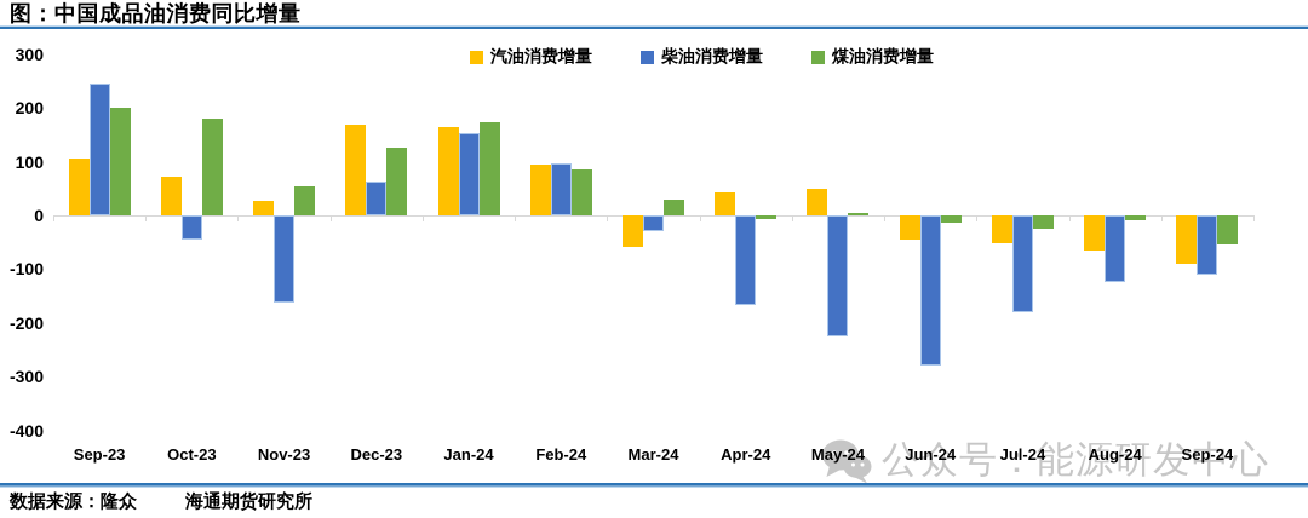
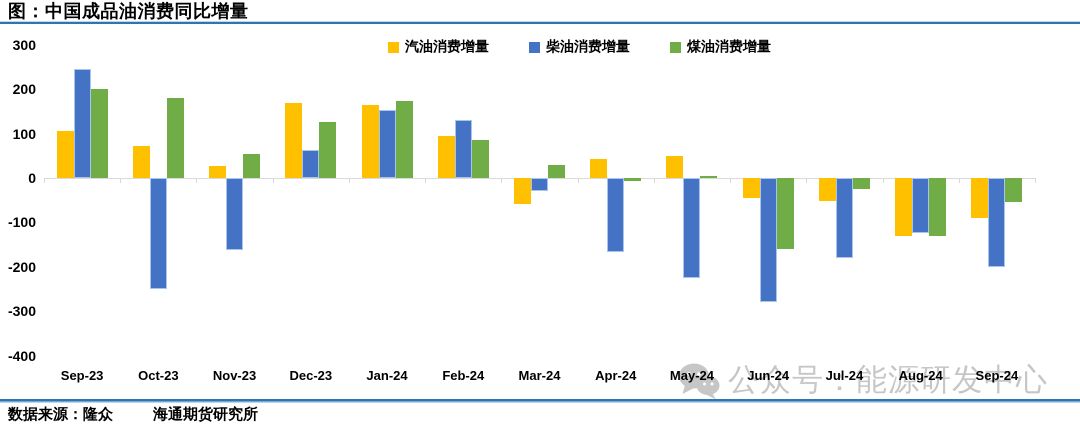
柴油消费增量/Oct-23: -40 -> -250
柴油消费增量/Feb-24: 100 -> 130
煤油消费增量/Jun-24: -10 -> -160
汽油消费增量/Aug-24: -60 -> -130
煤油消费增量/Aug-24: -10 -> -130
柴油消费增量/Sep-24: -110 -> -200
